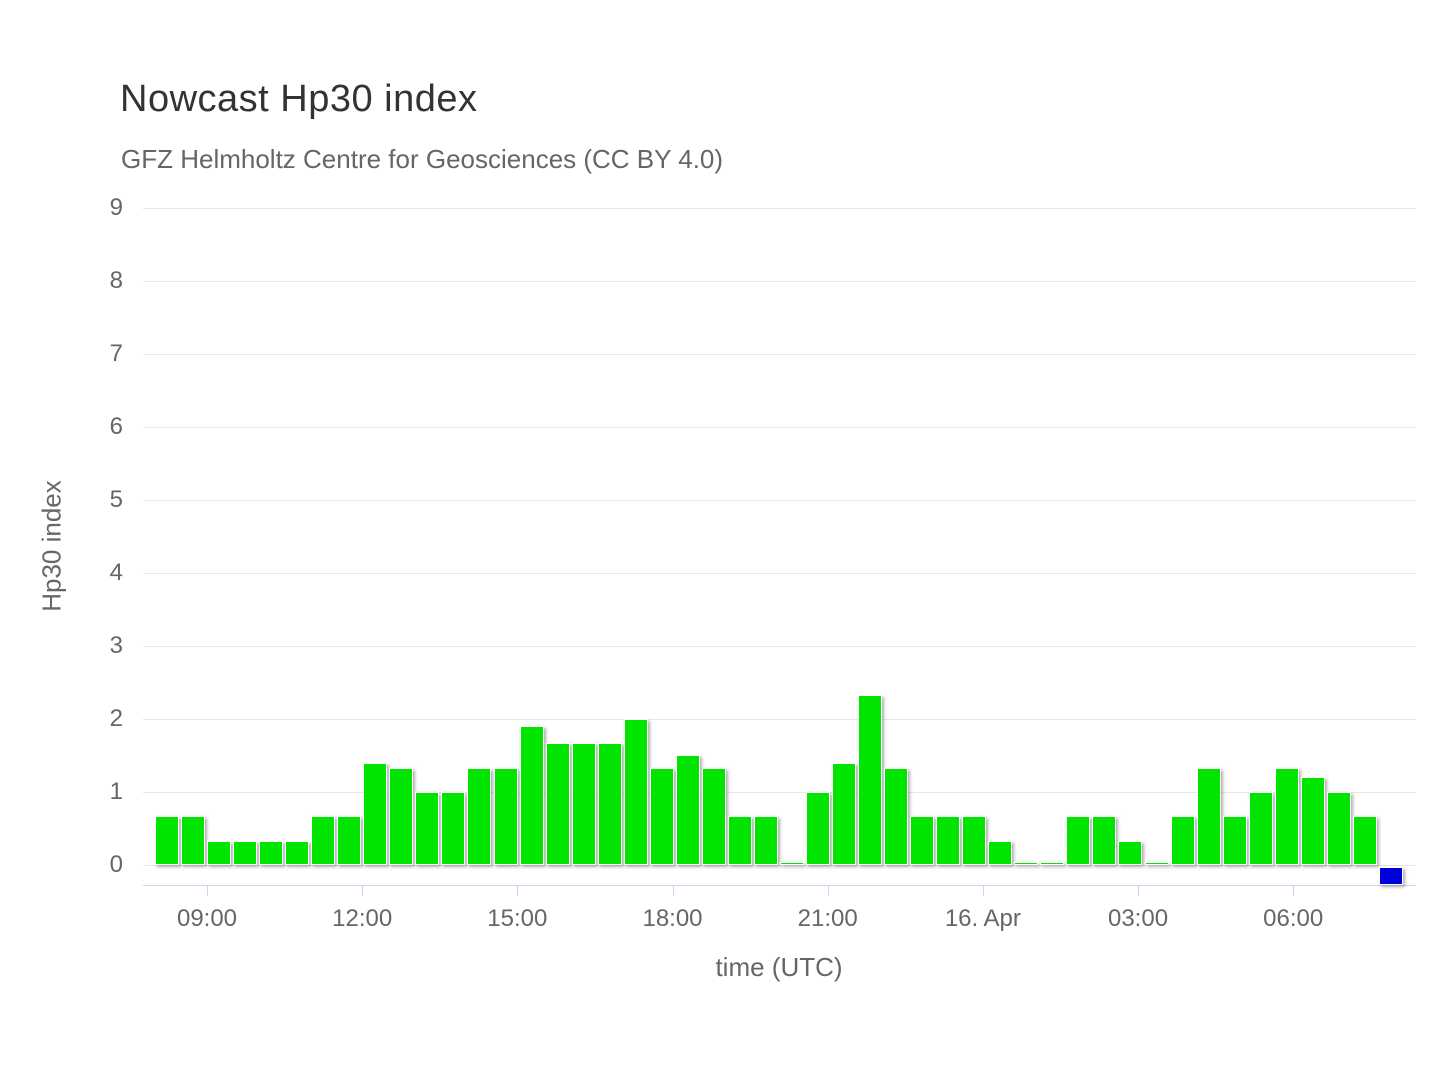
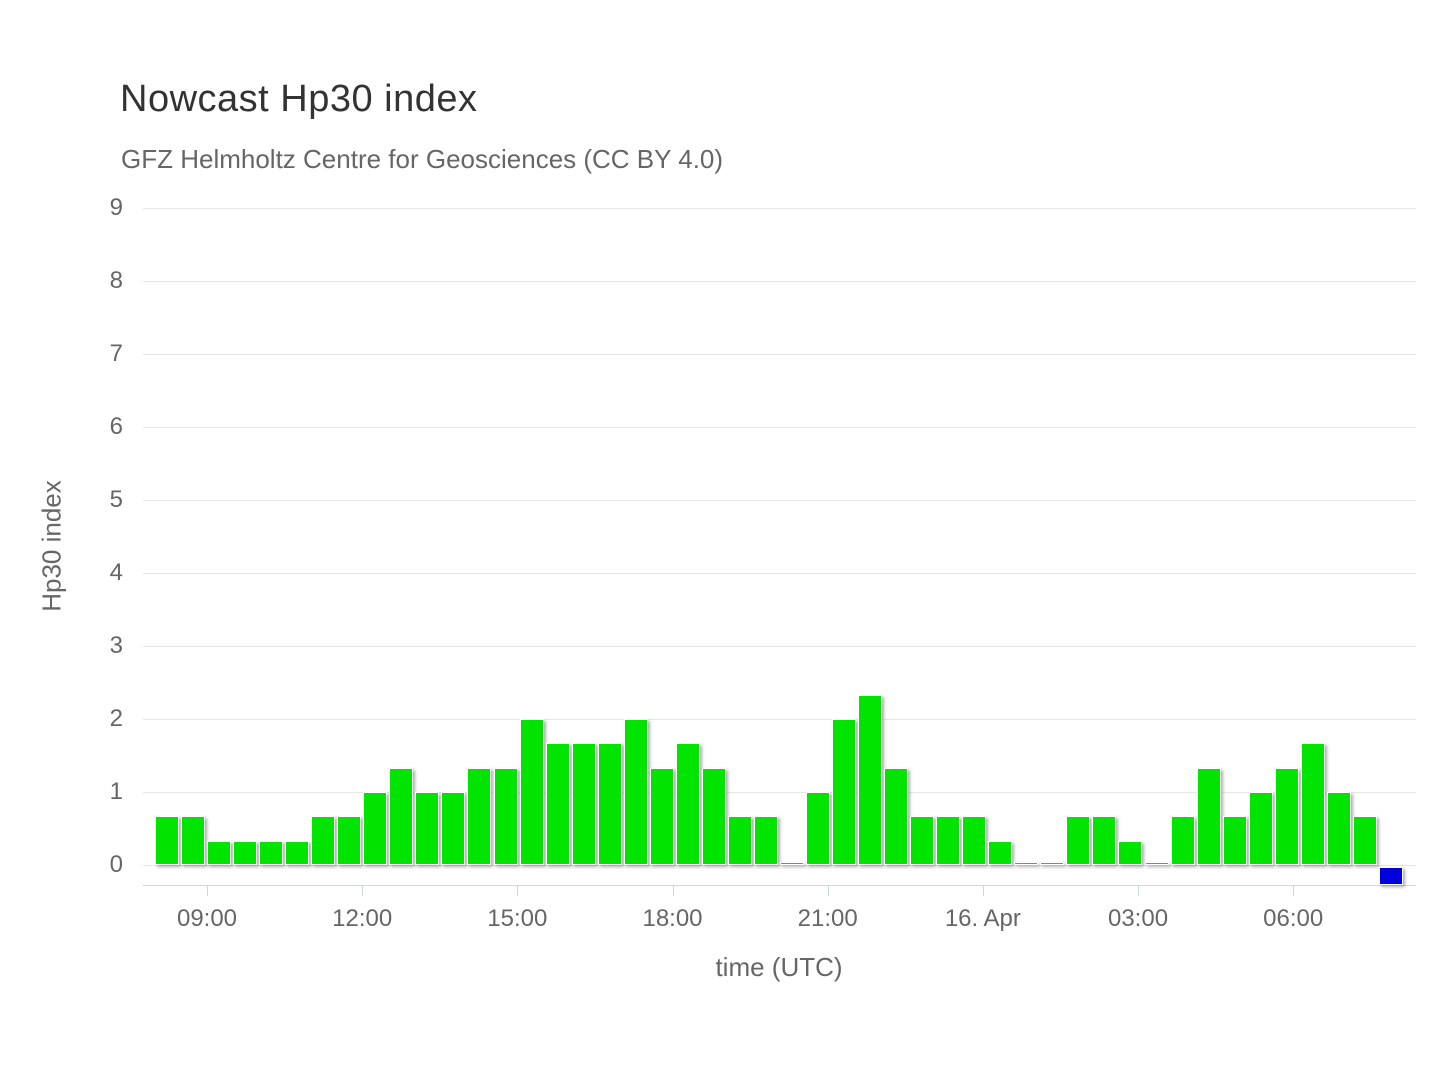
12:00: 1.4 -> 1.0
15:00: 1.9 -> 2.0
18:00: 1.5 -> 1.7
21:00: 1.4 -> 2.0
06:00: 1.2 -> 1.7
